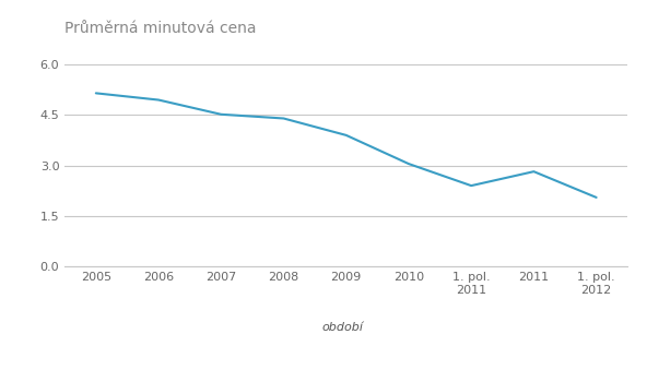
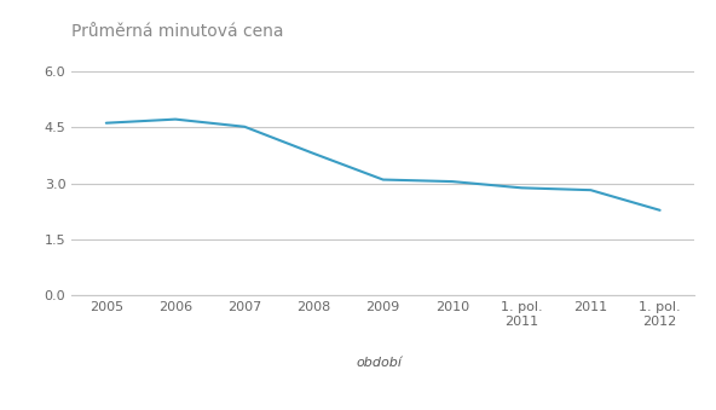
2005: 5.15 -> 4.62
2006: 4.95 -> 4.72
2008: 4.40 -> 3.80
2009: 3.90 -> 3.10
1. pol. 2011: 2.40 -> 2.88
1. pol. 2012: 2.05 -> 2.28
